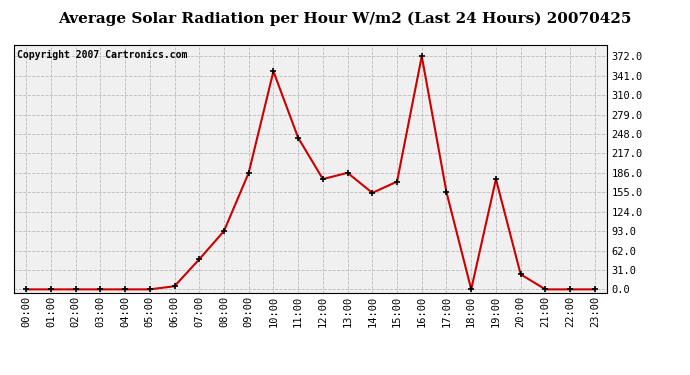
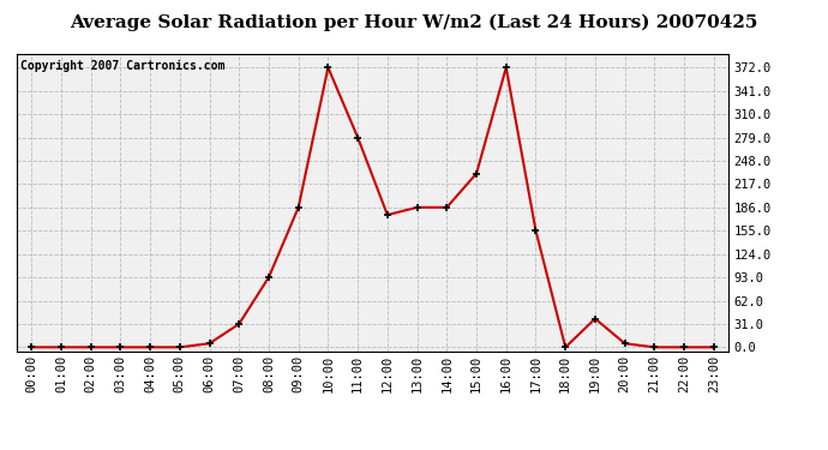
07:00: 48 -> 31
10:00: 348 -> 372
11:00: 242 -> 279
14:00: 154 -> 186
15:00: 172 -> 231
19:00: 176 -> 38
20:00: 24 -> 5
